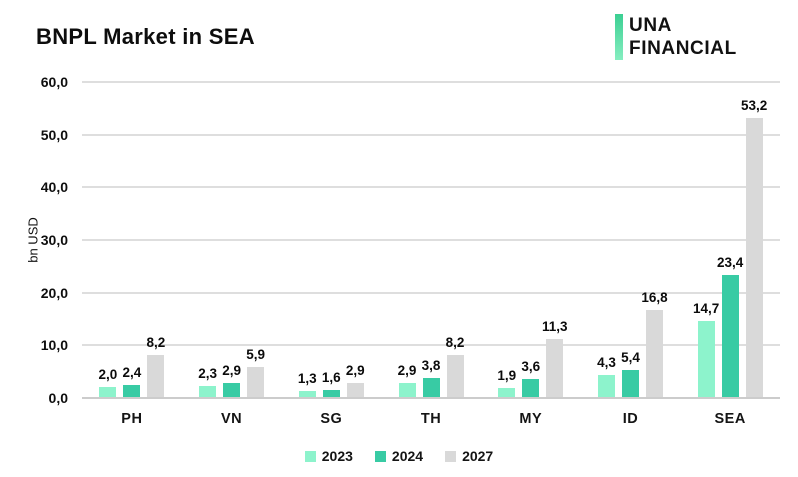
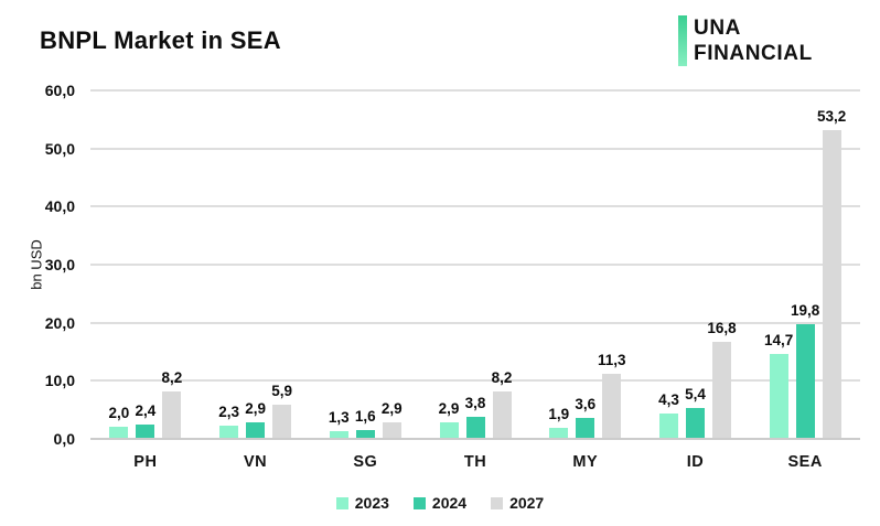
2024/SEA: 23,4 -> 19,8
